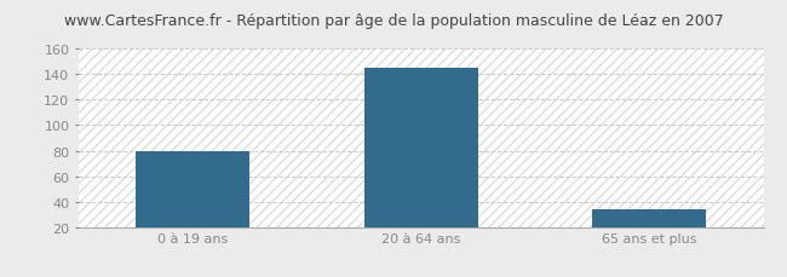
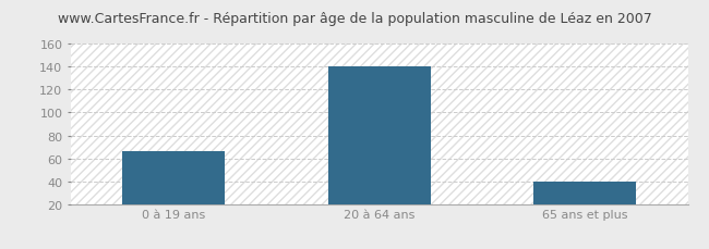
0 à 19 ans: 80 -> 66
20 à 64 ans: 145 -> 140
65 ans et plus: 34 -> 40
